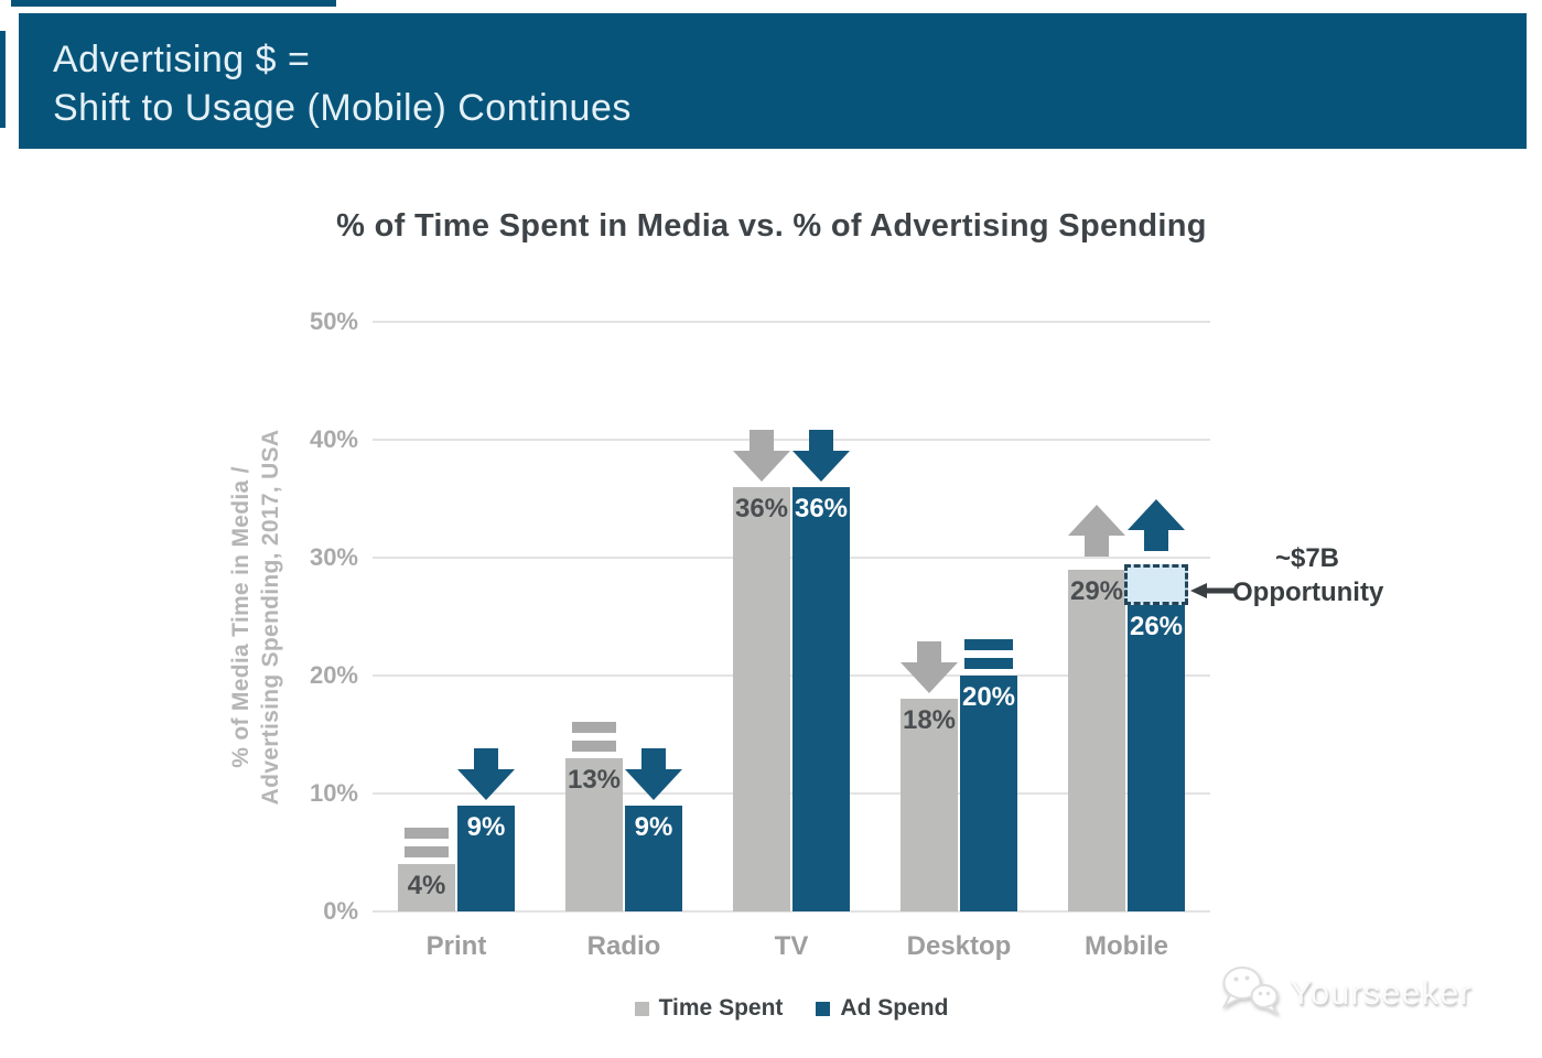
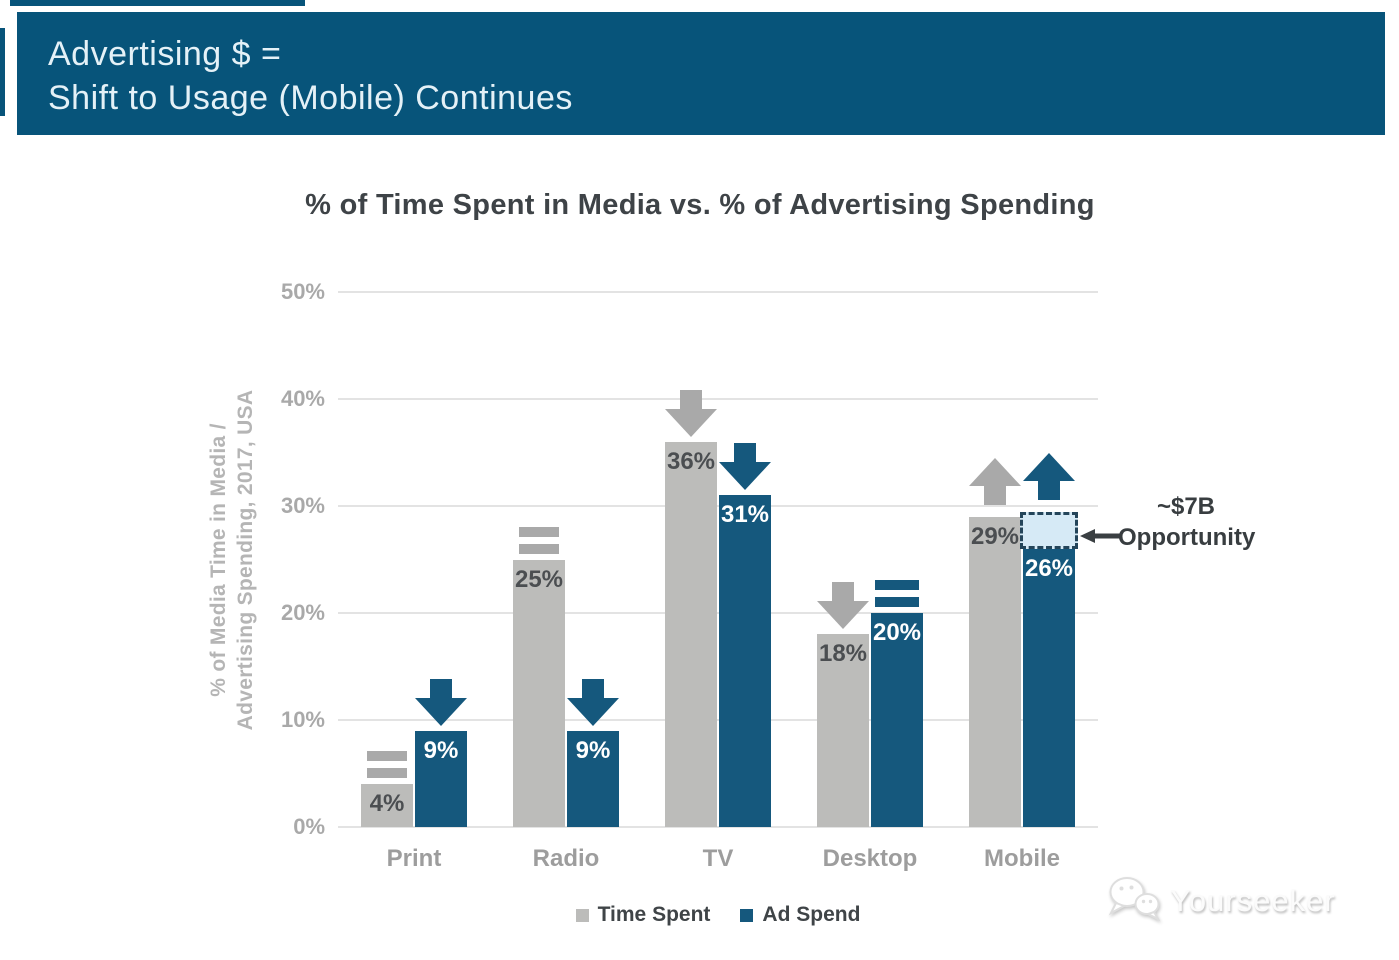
Time Spent/Radio: 13% -> 25%
Ad Spend/TV: 36% -> 31%
